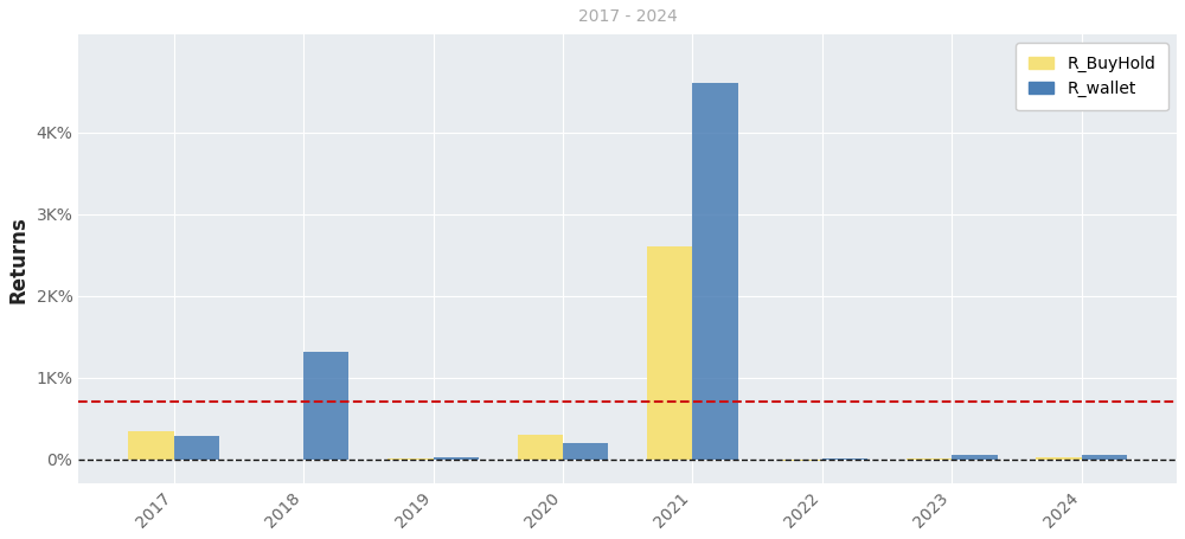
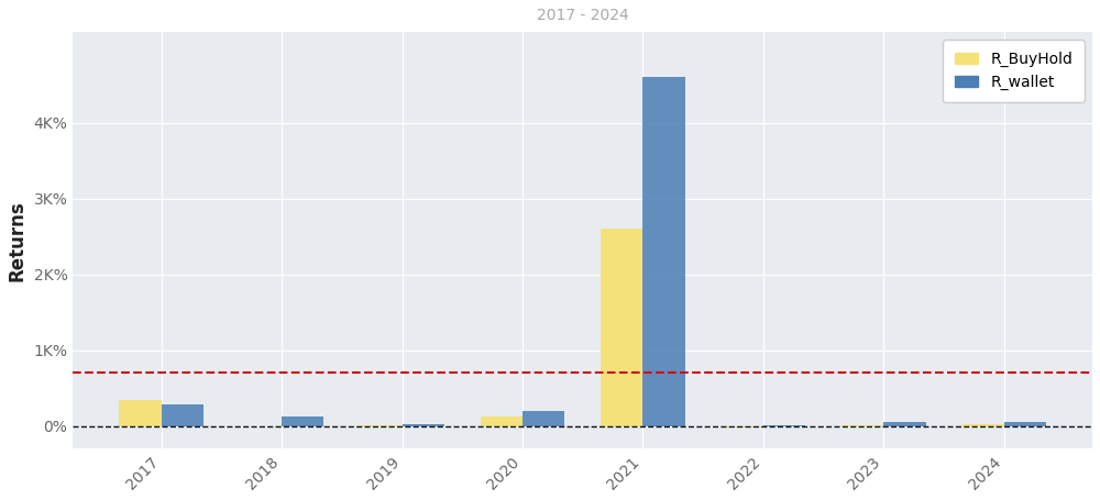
R_wallet/2018: 1.32K% -> 0.13K%
R_BuyHold/2020: 0.30K% -> 0.12K%
